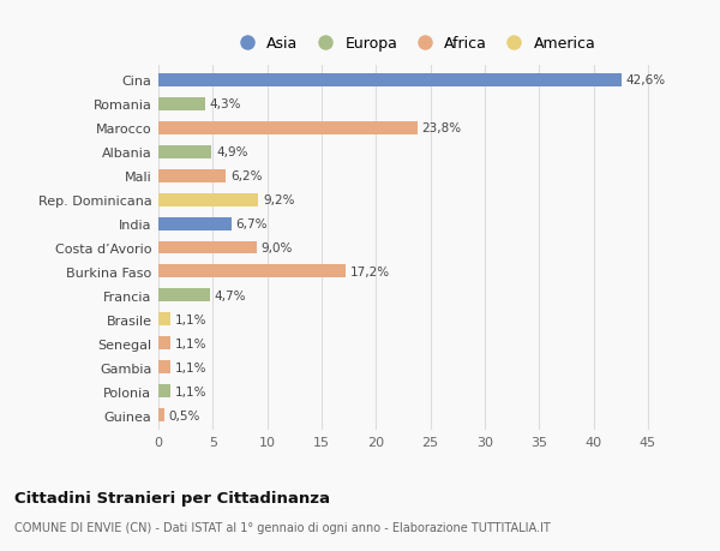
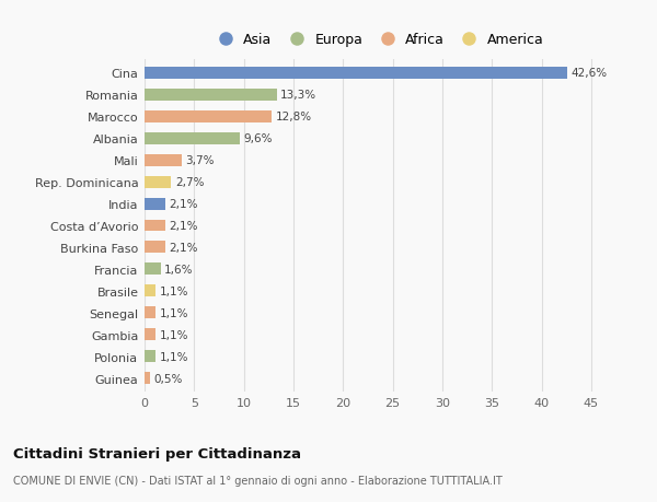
Romania: 4,3% -> 13,3%
Marocco: 23,8% -> 12,8%
Albania: 4,9% -> 9,6%
Mali: 6,2% -> 3,7%
Rep. Dominicana: 9,2% -> 2,7%
India: 6,7% -> 2,1%
Costa d’Avorio: 9,0% -> 2,1%
Burkina Faso: 17,2% -> 2,1%
Francia: 4,7% -> 1,6%
